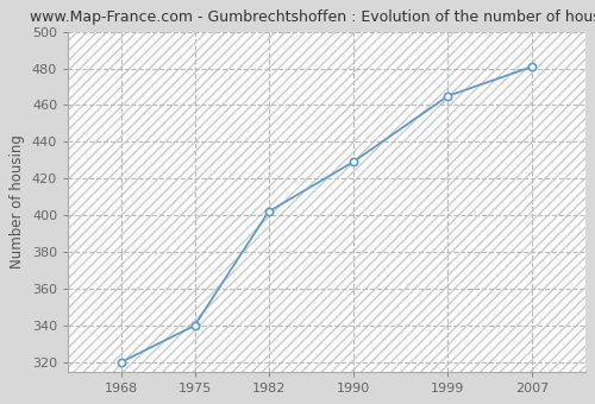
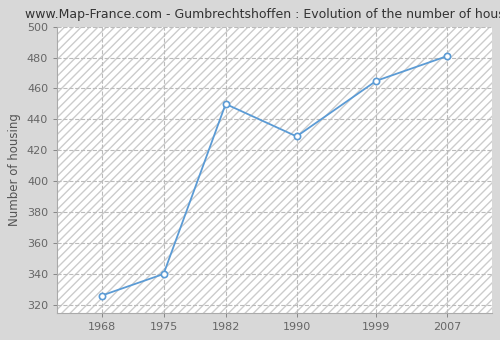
1968: 320 -> 326
1982: 402 -> 450
